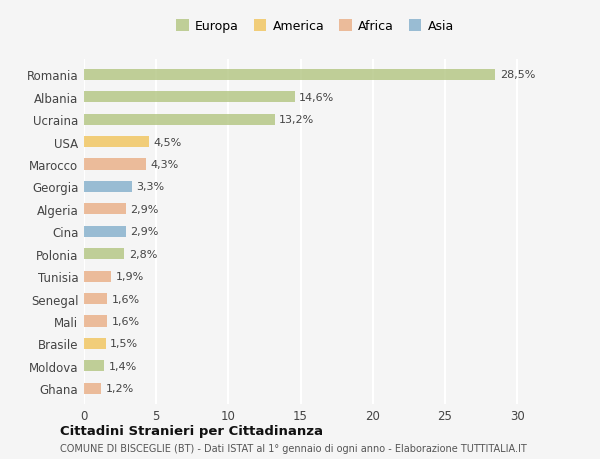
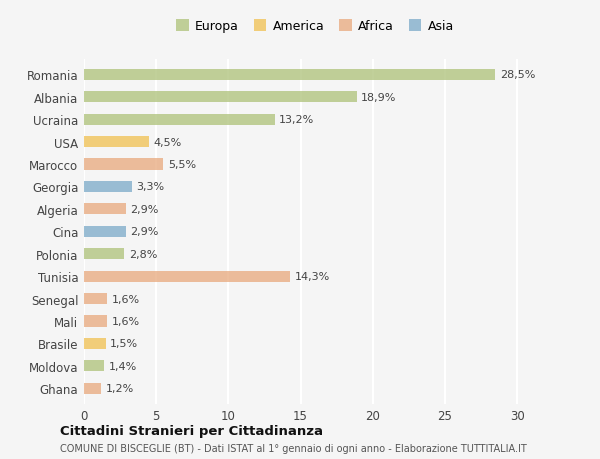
Albania: 14,6% -> 18,9%
Marocco: 4,3% -> 5,5%
Tunisia: 1,9% -> 14,3%
